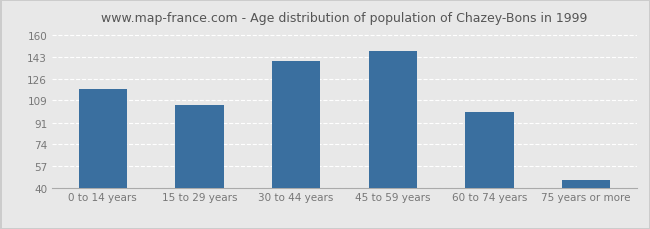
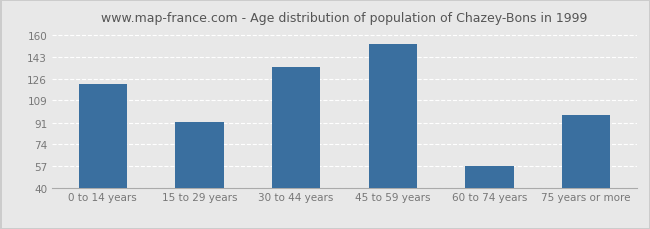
0 to 14 years: 118 -> 122
15 to 29 years: 105 -> 92
30 to 44 years: 140 -> 135
45 to 59 years: 148 -> 153
60 to 74 years: 100 -> 57
75 years or more: 46 -> 97
